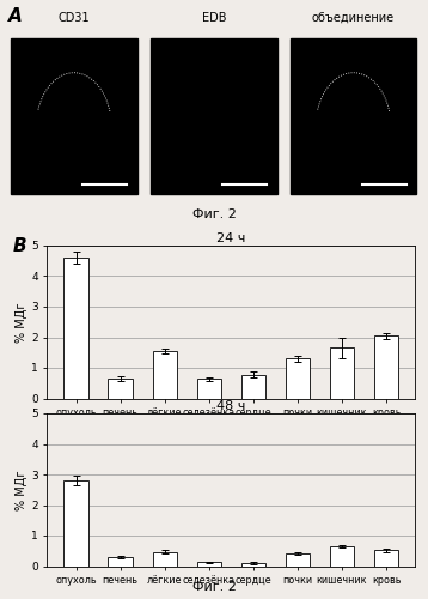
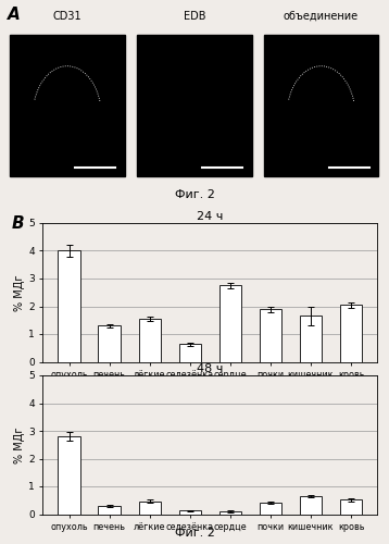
24 ч/опухоль: 4.60 -> 4.00
24 ч/печень: 0.65 -> 1.30
24 ч/сердце: 0.78 -> 2.75
24 ч/почки: 1.30 -> 1.90
